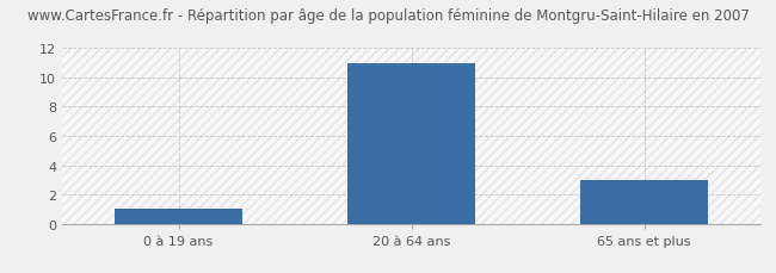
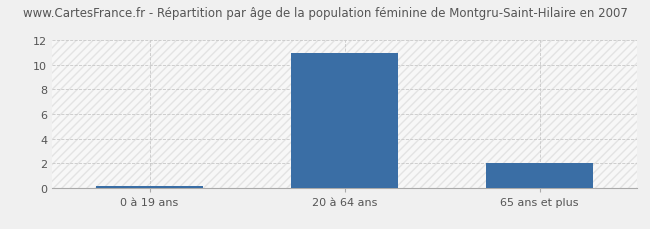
0 à 19 ans: 1.0 -> 0.1
65 ans et plus: 3.0 -> 2.0
